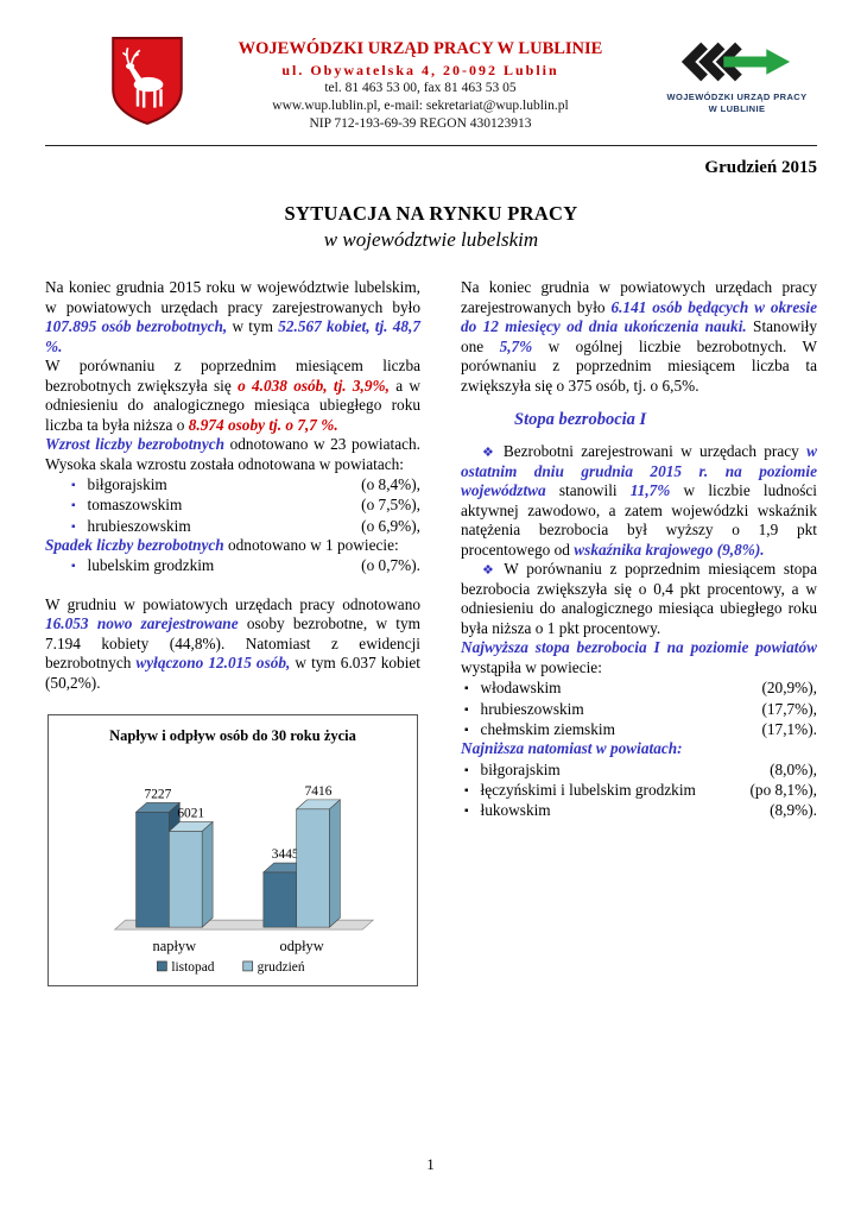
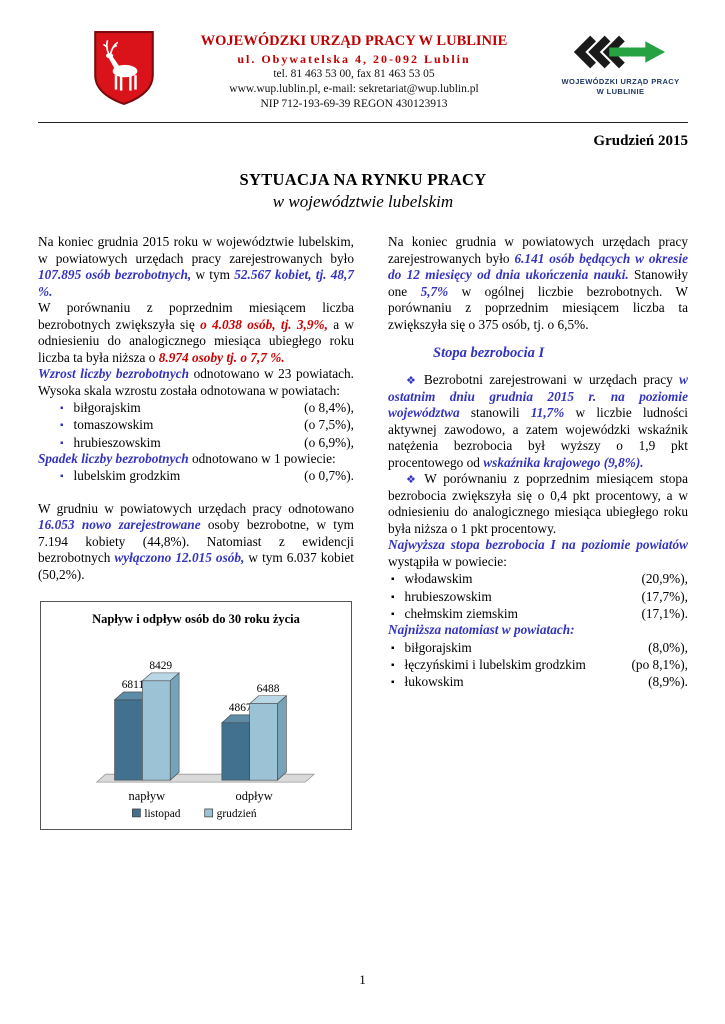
listopad/napływ: 7227 -> 6811
grudzień/napływ: 6021 -> 8429
listopad/odpływ: 3445 -> 4867
grudzień/odpływ: 7416 -> 6488
